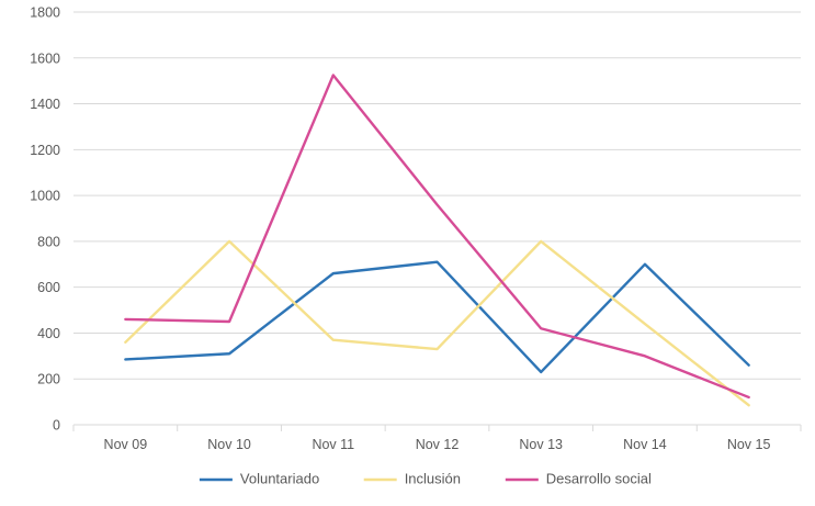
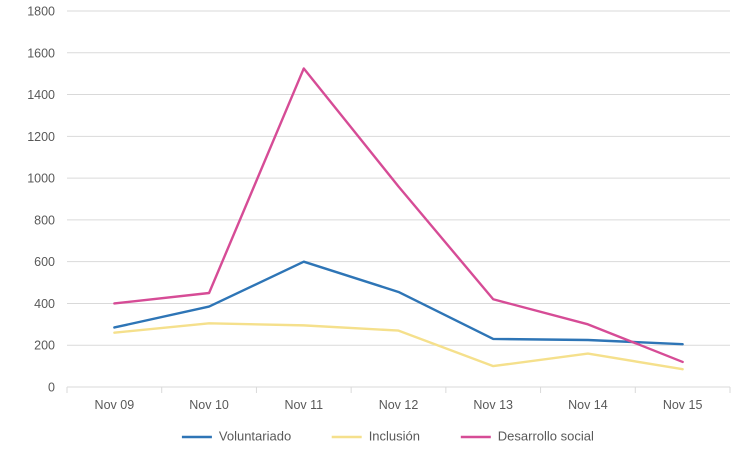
Inclusión/Nov 09: 360 -> 260
Desarrollo social/Nov 09: 460 -> 400
Voluntariado/Nov 10: 310 -> 380
Inclusión/Nov 10: 800 -> 300
Voluntariado/Nov 11: 660 -> 600
Inclusión/Nov 11: 370 -> 300
Voluntariado/Nov 12: 710 -> 460
Inclusión/Nov 12: 330 -> 270
Inclusión/Nov 13: 800 -> 100
Voluntariado/Nov 14: 700 -> 220
Inclusión/Nov 14: 440 -> 160
Voluntariado/Nov 15: 260 -> 200
